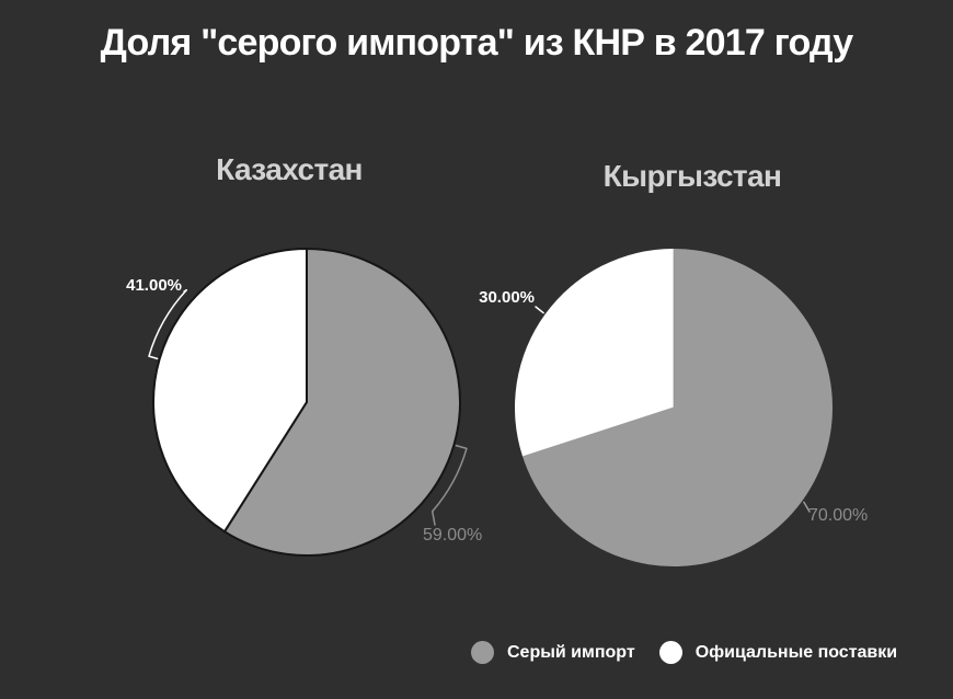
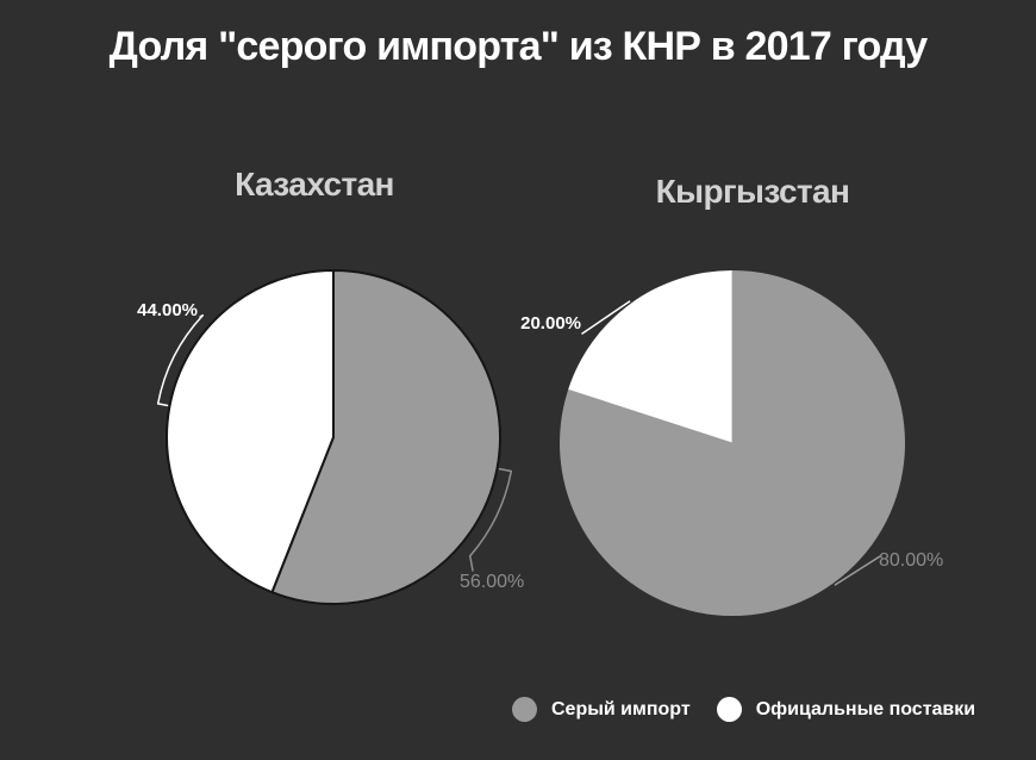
Казахстан/Серый импорт: 59.00% -> 56.00%
Казахстан/Офицальные поставки: 41.00% -> 44.00%
Кыргызстан/Серый импорт: 70.00% -> 80.00%
Кыргызстан/Офицальные поставки: 30.00% -> 20.00%
